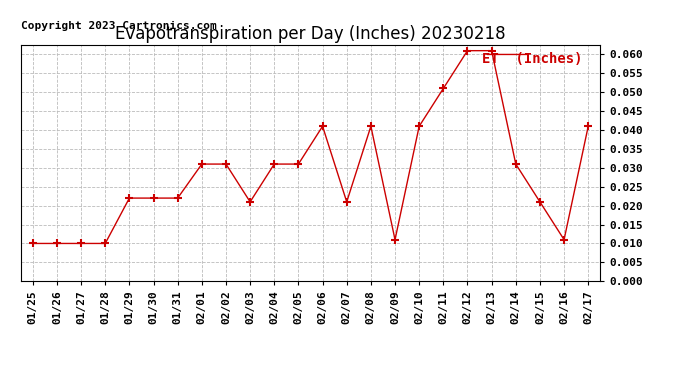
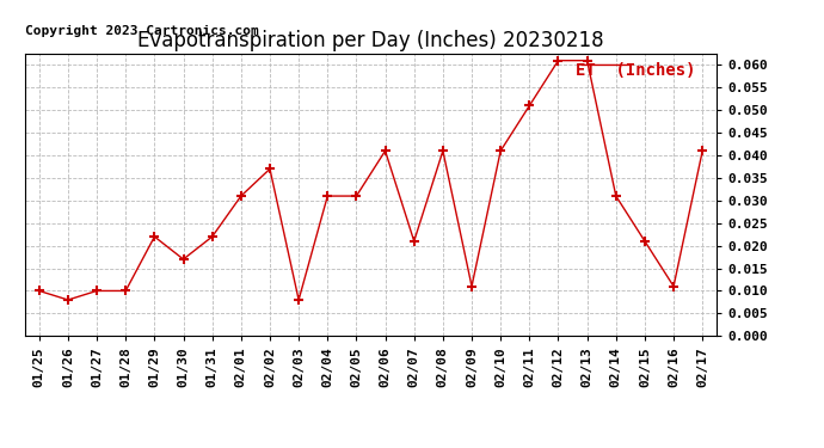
01/26: 0.010 -> 0.008
01/30: 0.022 -> 0.017
02/02: 0.031 -> 0.037
02/03: 0.021 -> 0.008
